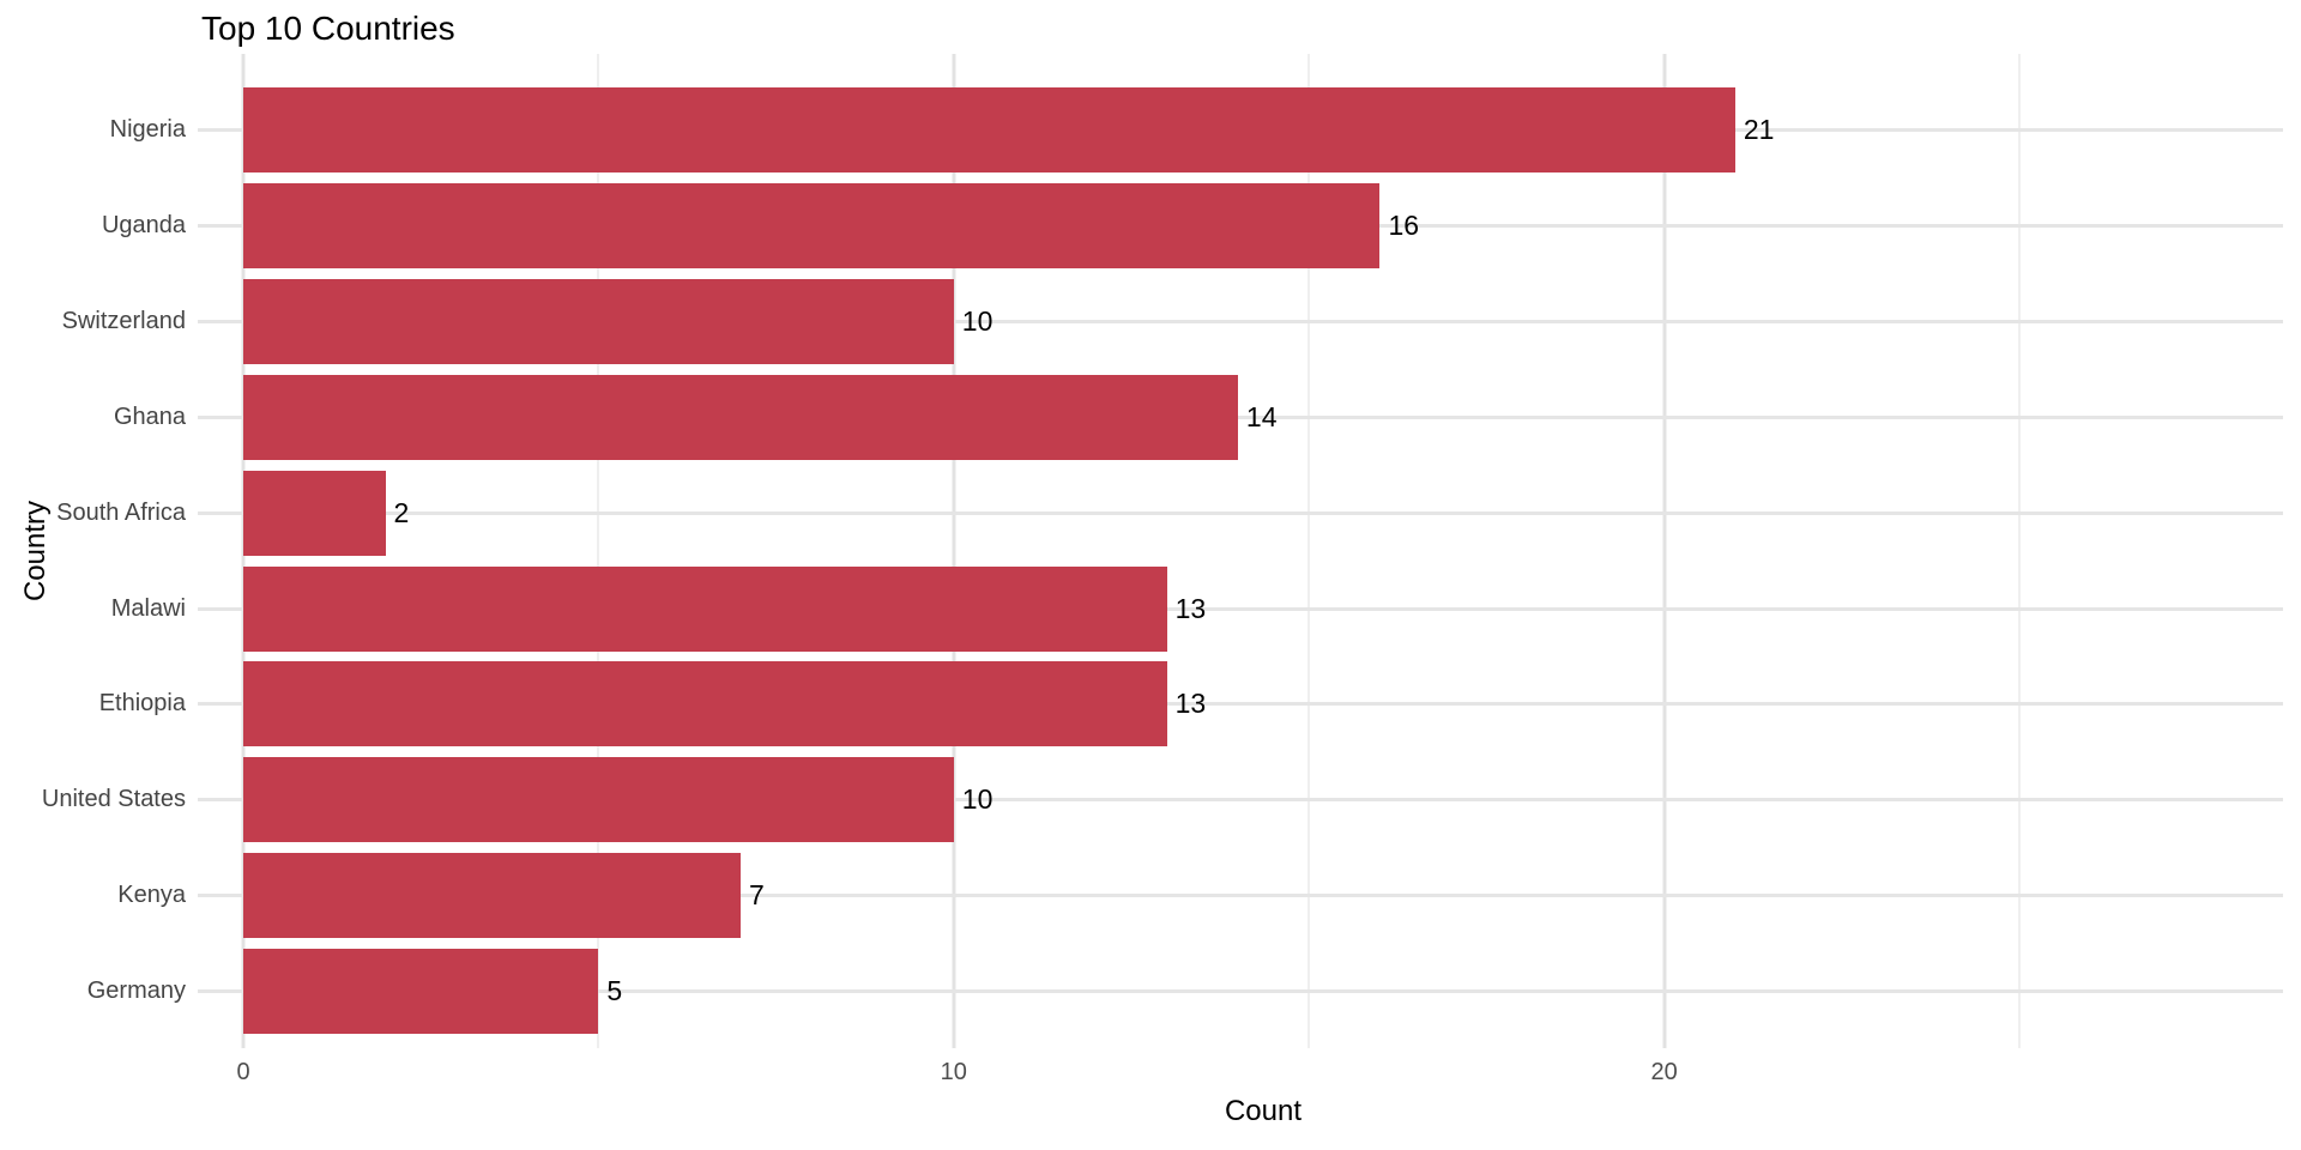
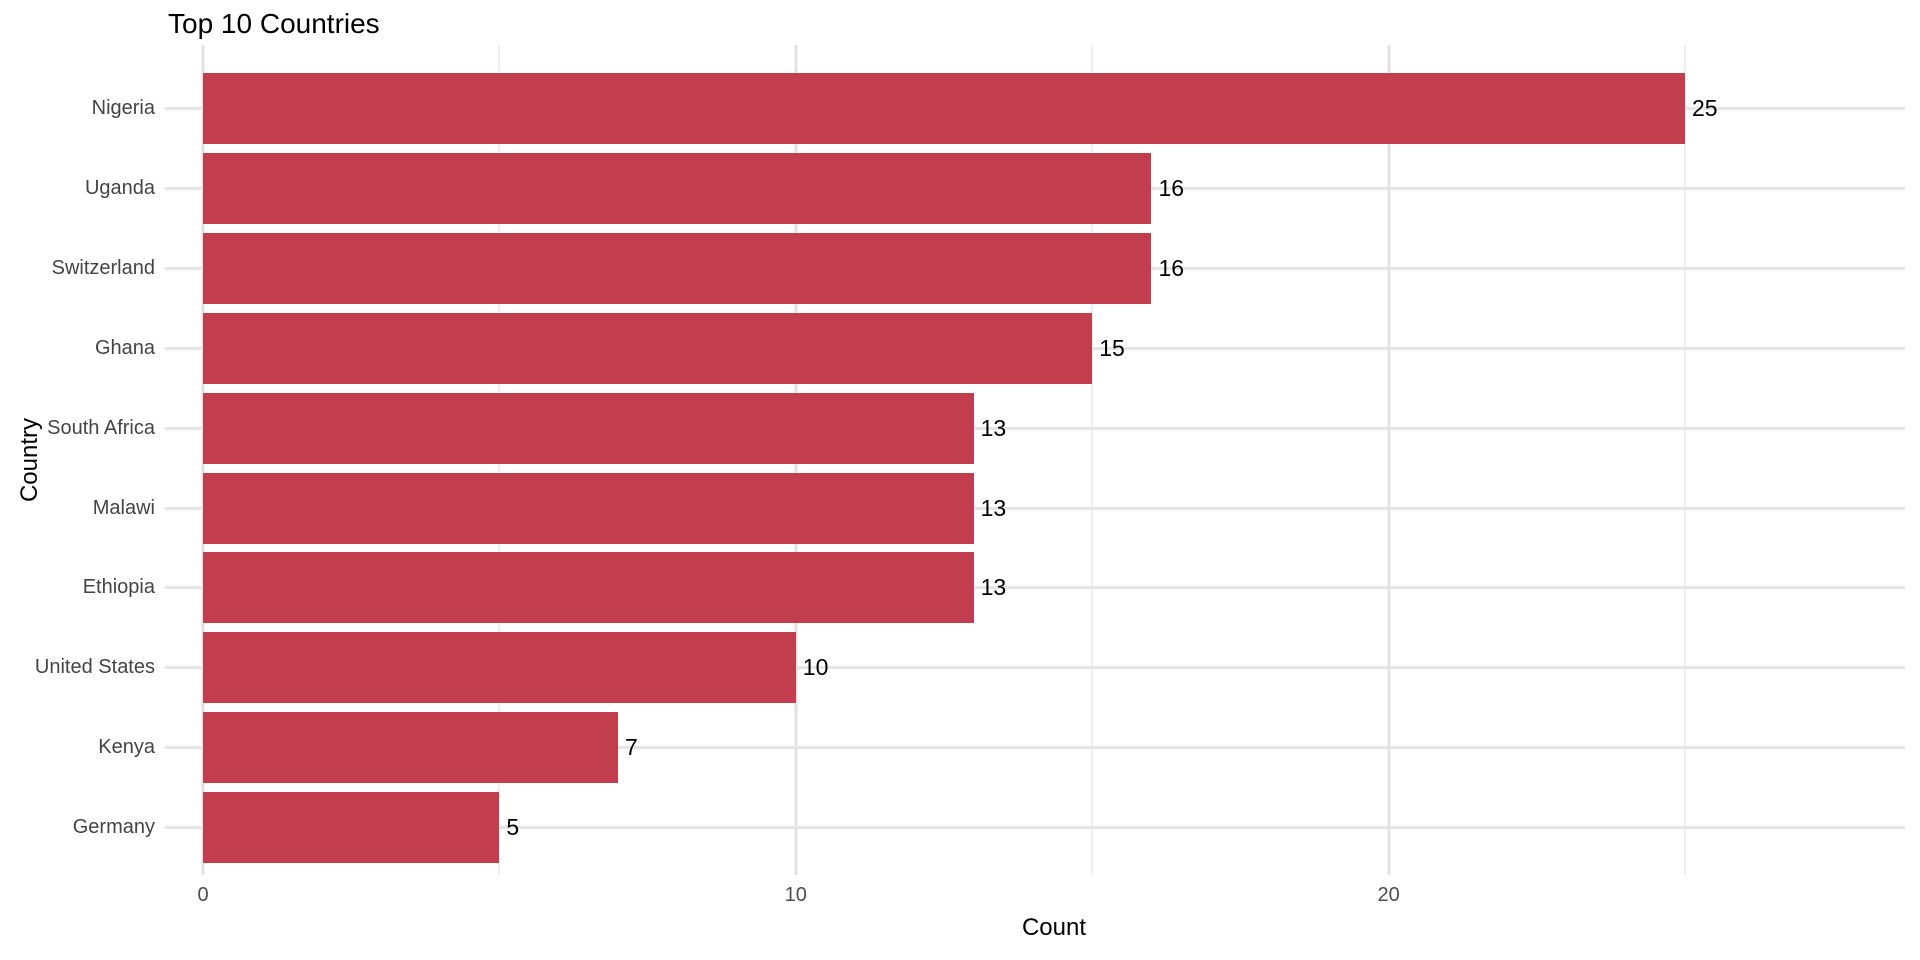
Nigeria: 21 -> 25
Switzerland: 10 -> 16
Ghana: 14 -> 15
South Africa: 2 -> 13
